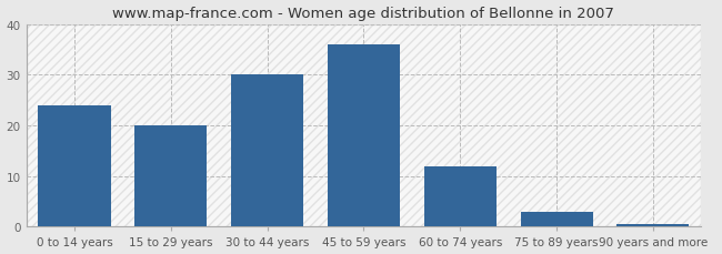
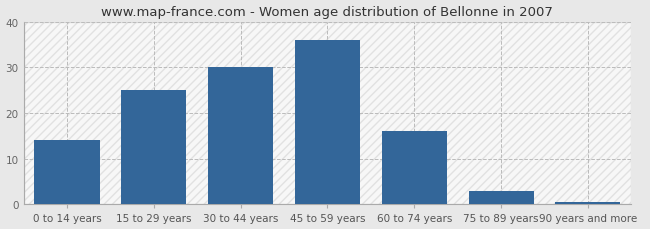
0 to 14 years: 24.0 -> 14.0
15 to 29 years: 20.0 -> 25.0
60 to 74 years: 12.0 -> 16.0
